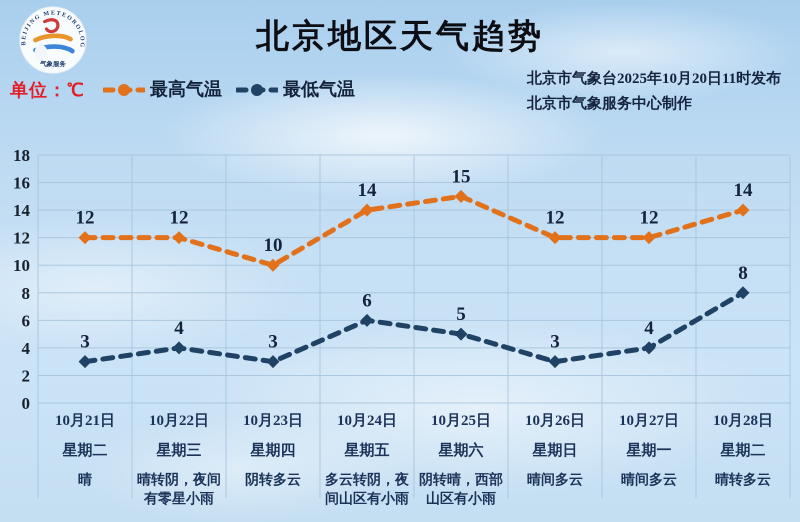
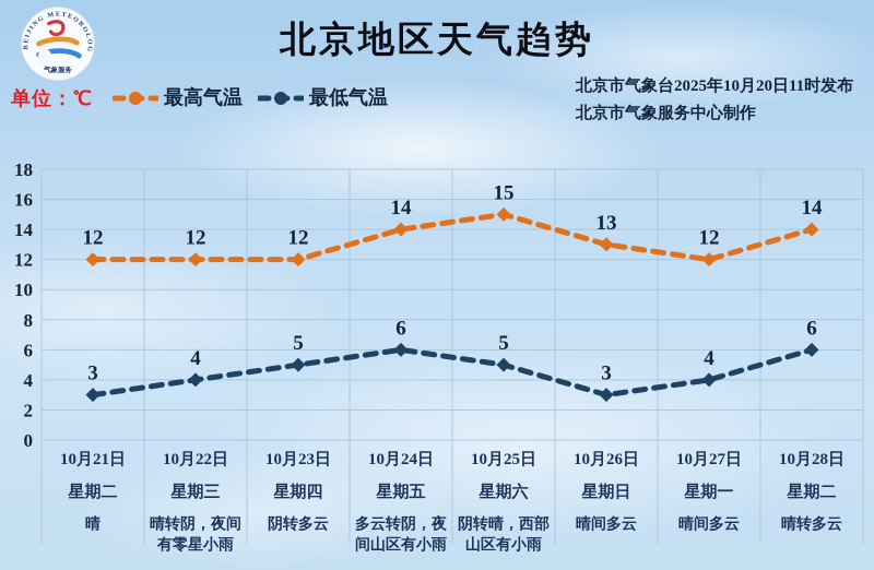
最高气温/10月23日: 10 -> 12
最低气温/10月23日: 3 -> 5
最高气温/10月26日: 12 -> 13
最低气温/10月28日: 8 -> 6
